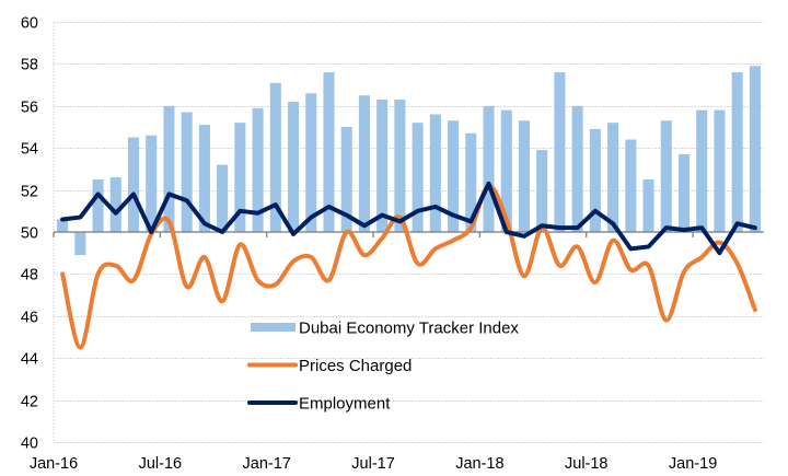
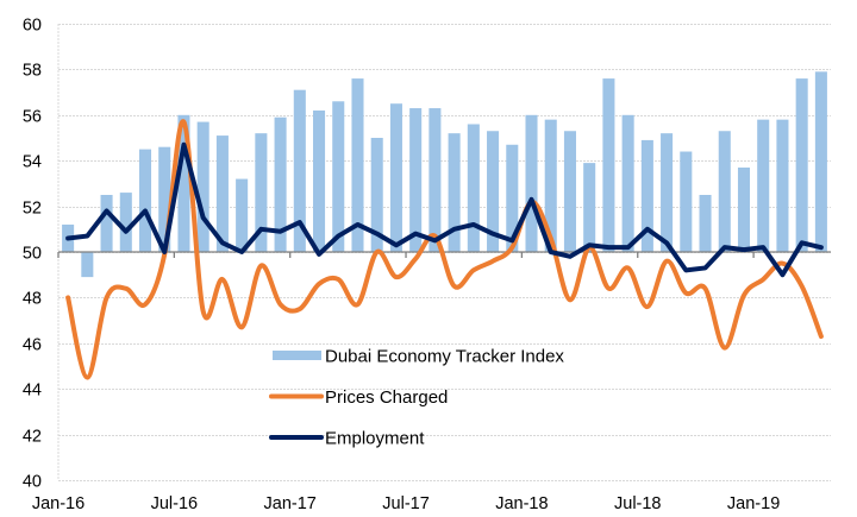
Dubai Economy Tracker Index/Jan-16: 50.6 -> 51.2
Prices Charged/Jul-16: 50.5 -> 55.7
Employment/Jul-16: 51.8 -> 54.7
